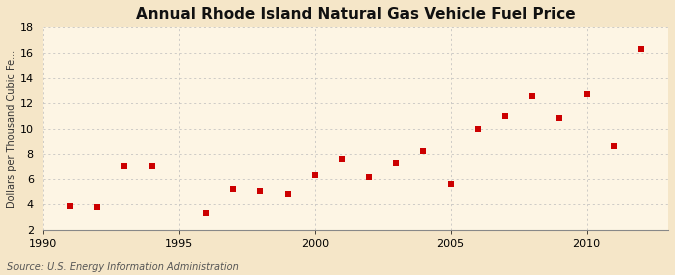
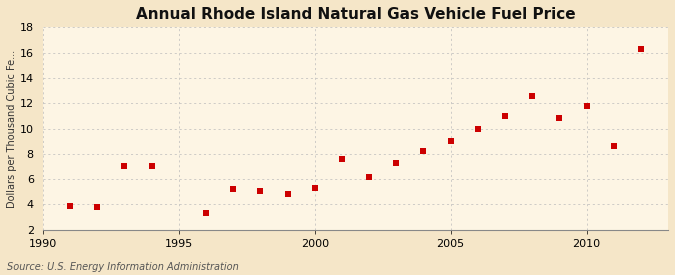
2000: 6.3 -> 5.3
2005: 5.6 -> 9.0
2010: 12.7 -> 11.8
